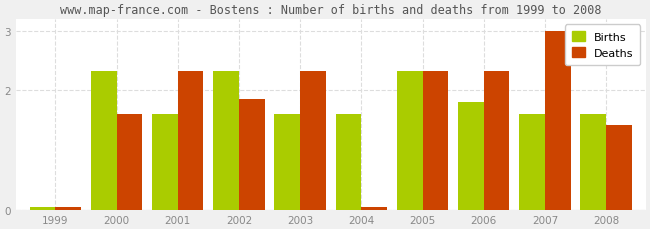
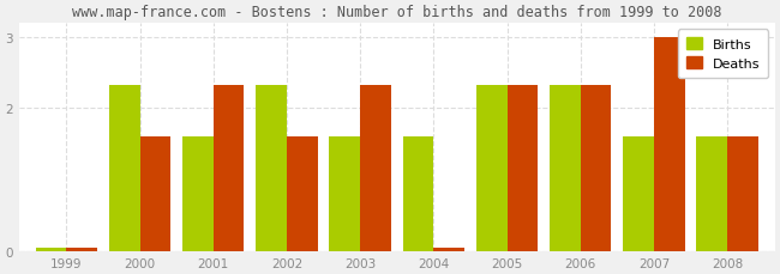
Deaths/2002: 1.86 -> 1.60
Births/2006: 1.80 -> 2.33
Deaths/2008: 1.42 -> 1.60
